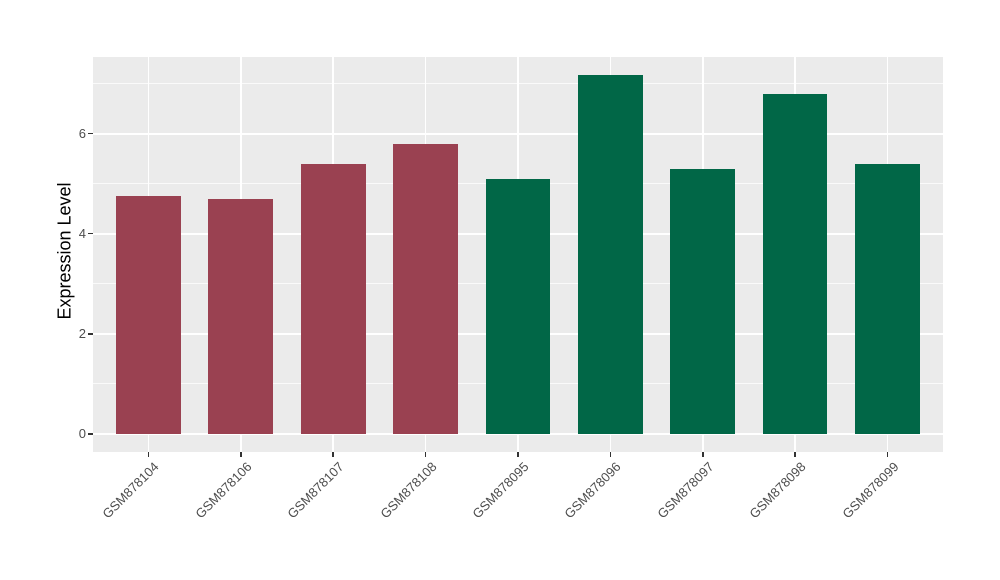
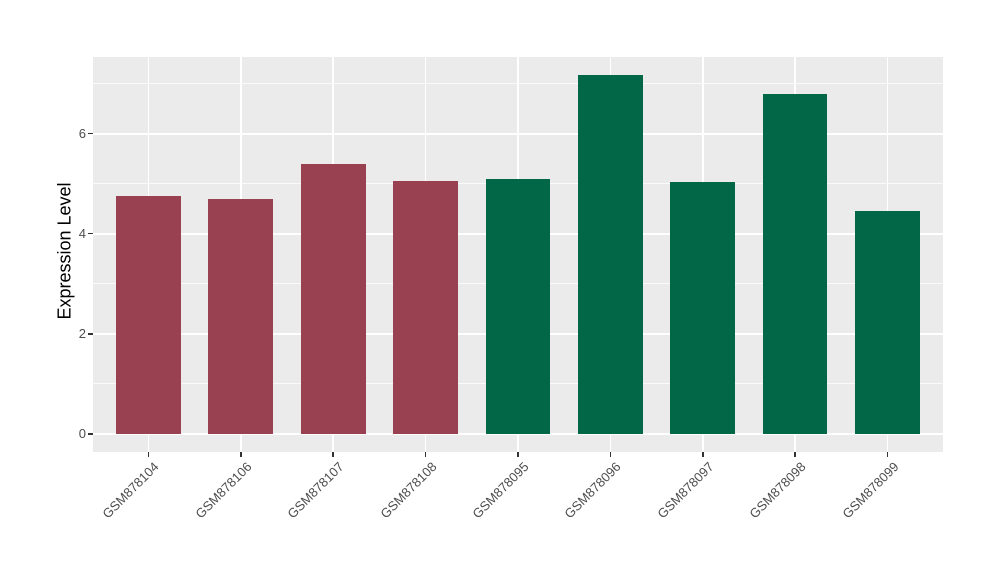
GSM878108: 5.8 -> 5.1
GSM878097: 5.3 -> 5.0
GSM878099: 5.4 -> 4.5
